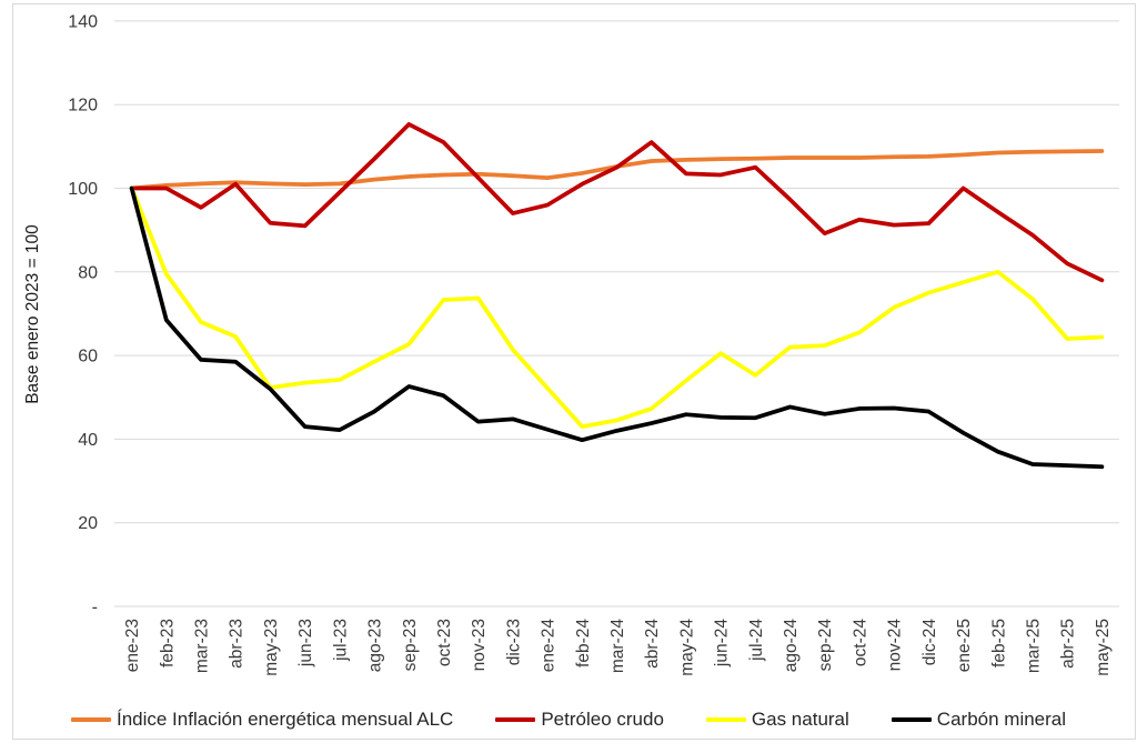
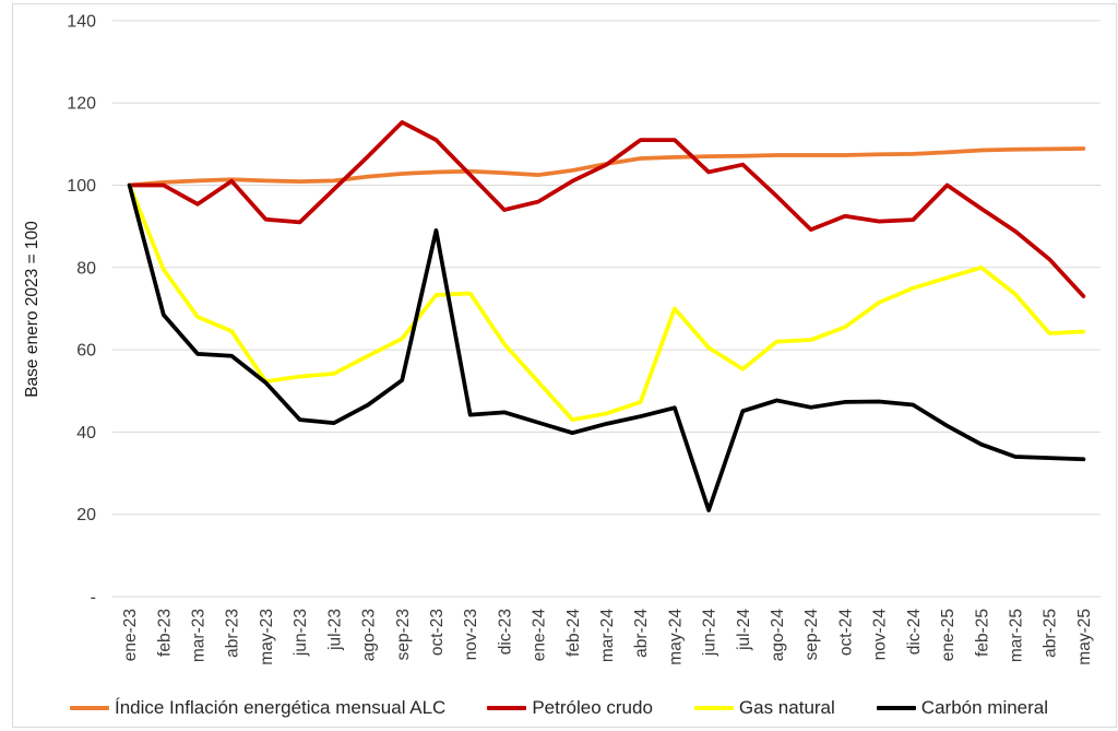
Carbón mineral/oct-23: 50 -> 89
Petróleo crudo/may-24: 104 -> 111
Gas natural/may-24: 54 -> 70
Carbón mineral/jun-24: 45 -> 21
Petróleo crudo/may-25: 78 -> 73
